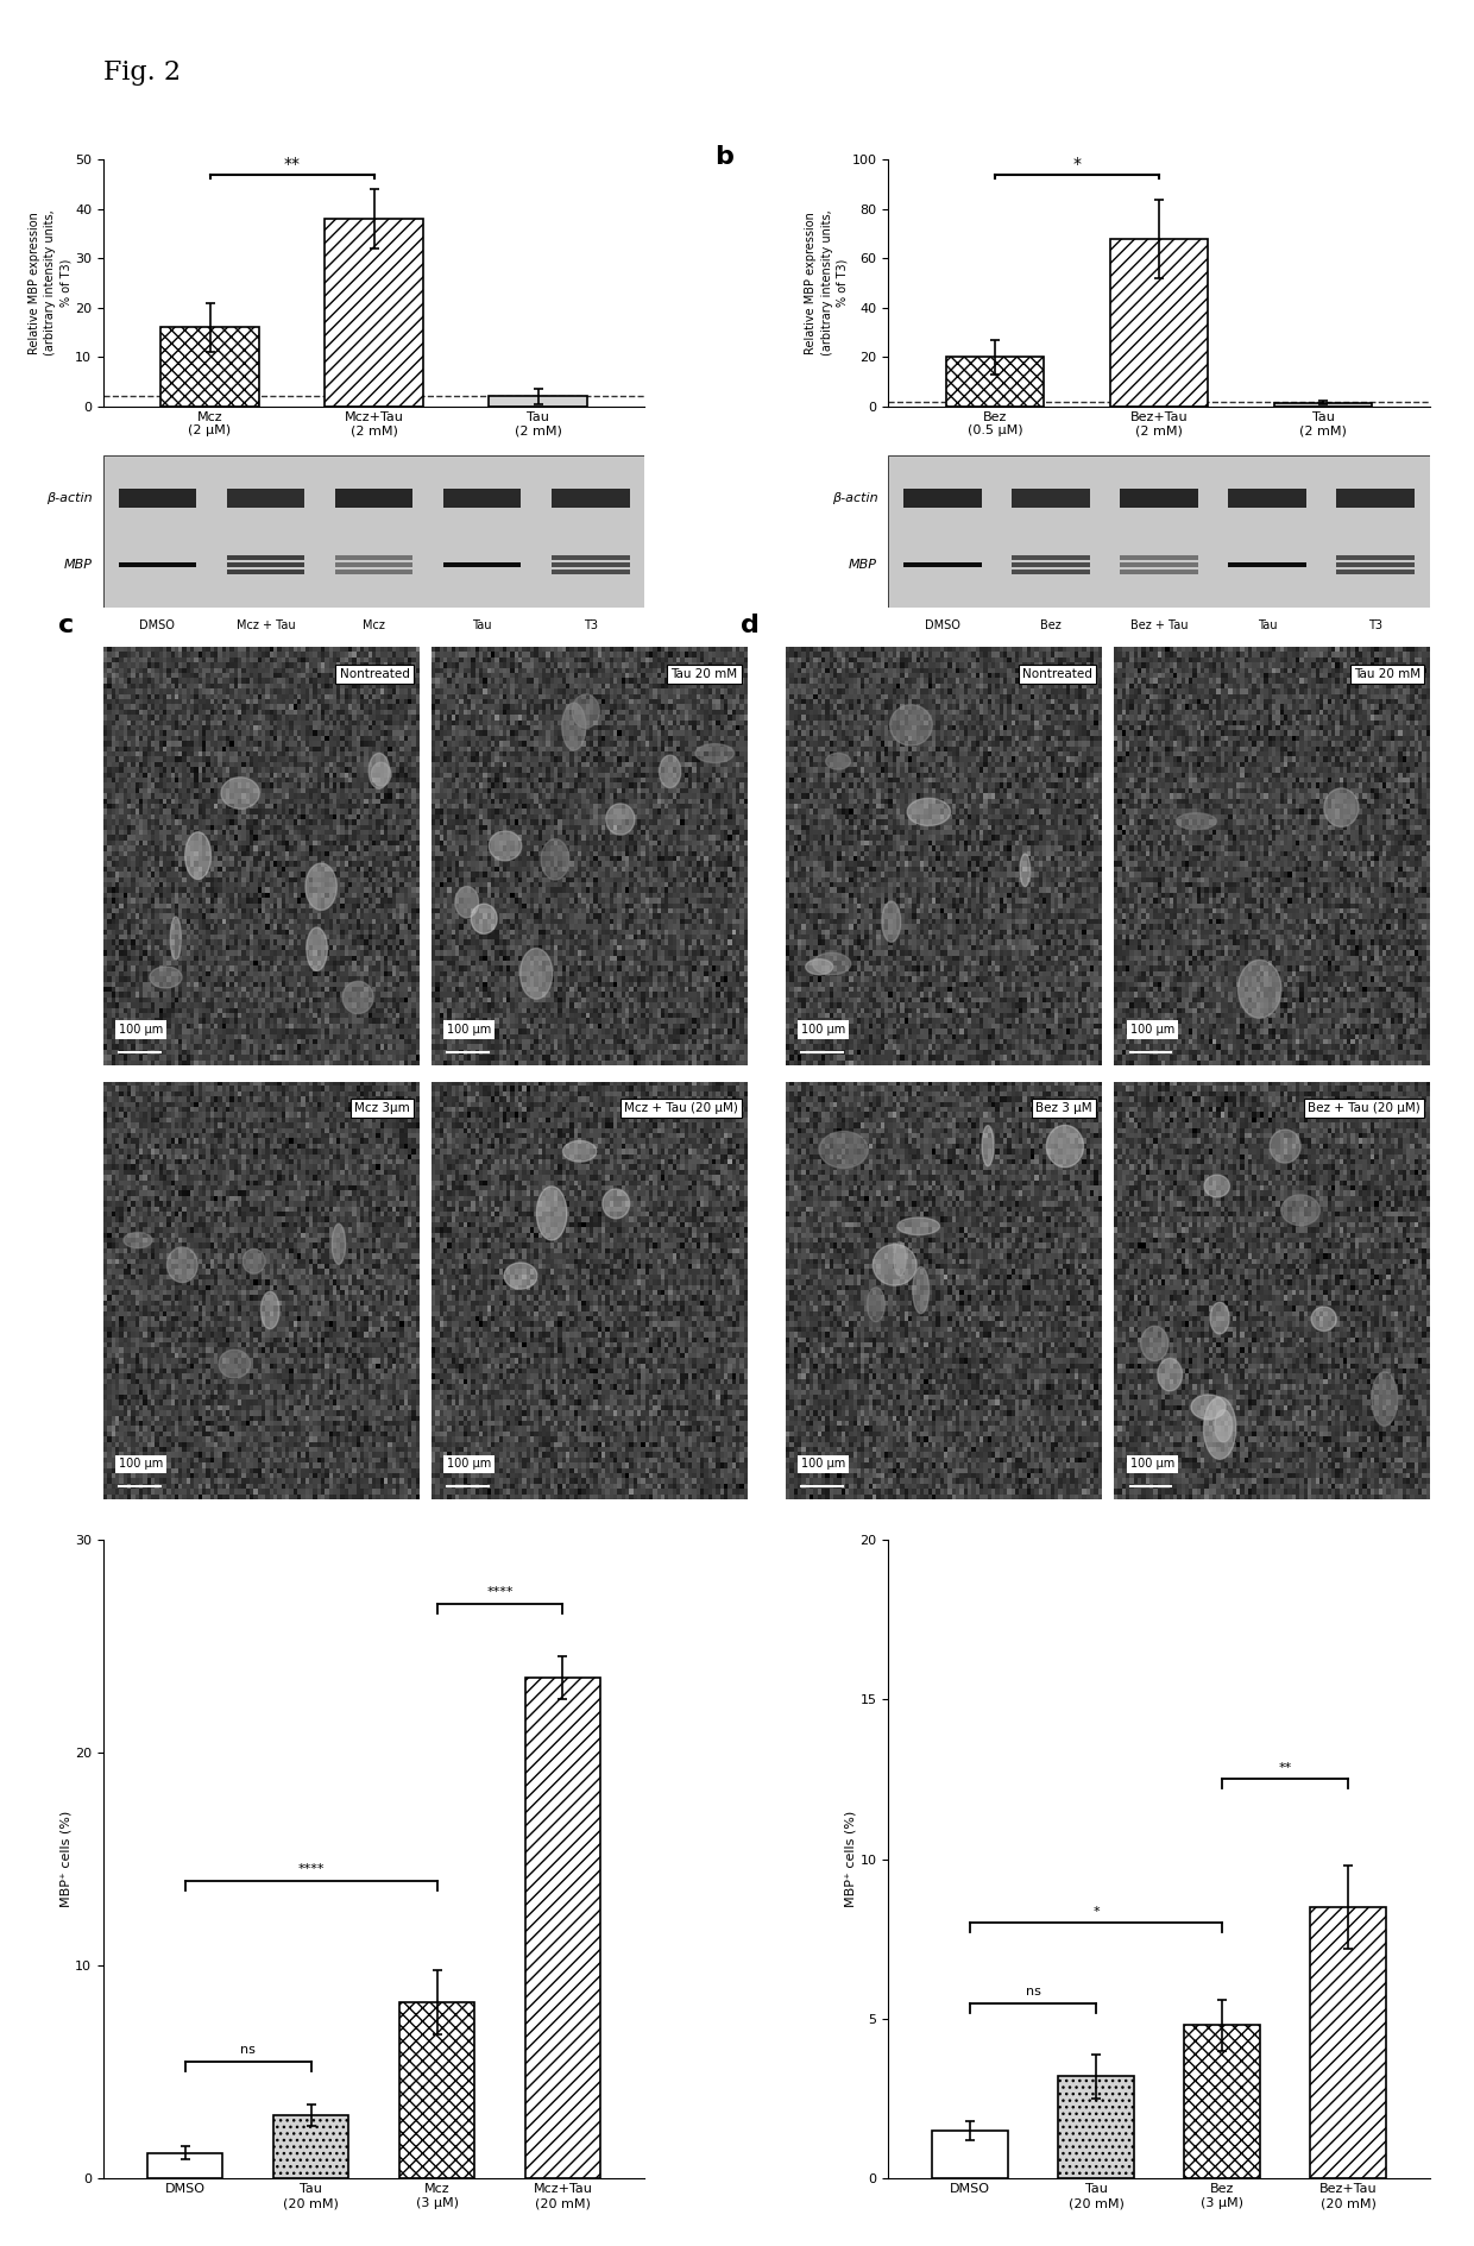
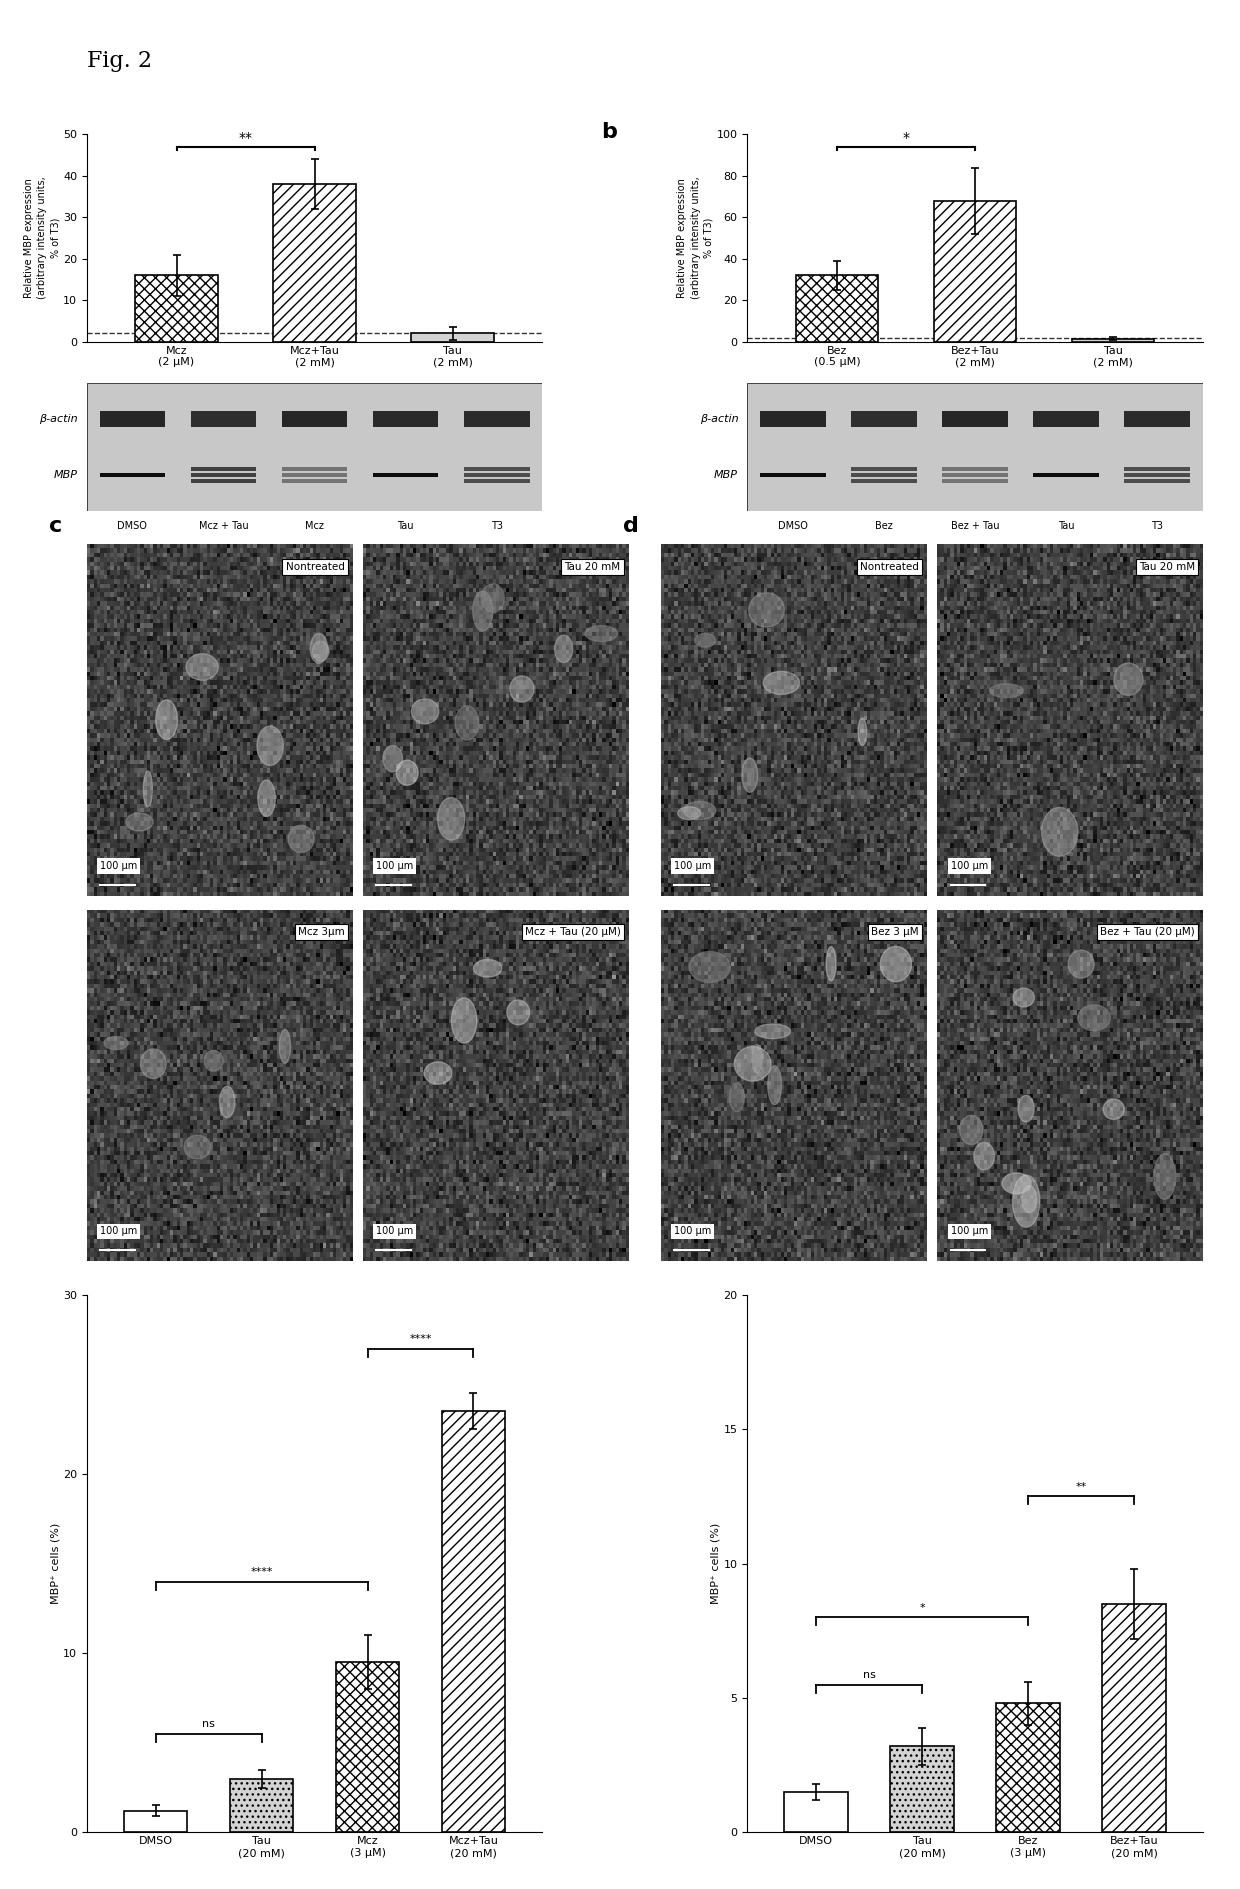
Bez (0.5 μM): 20.0 -> 32.0
Mcz (3 μM): 8.3 -> 9.5
